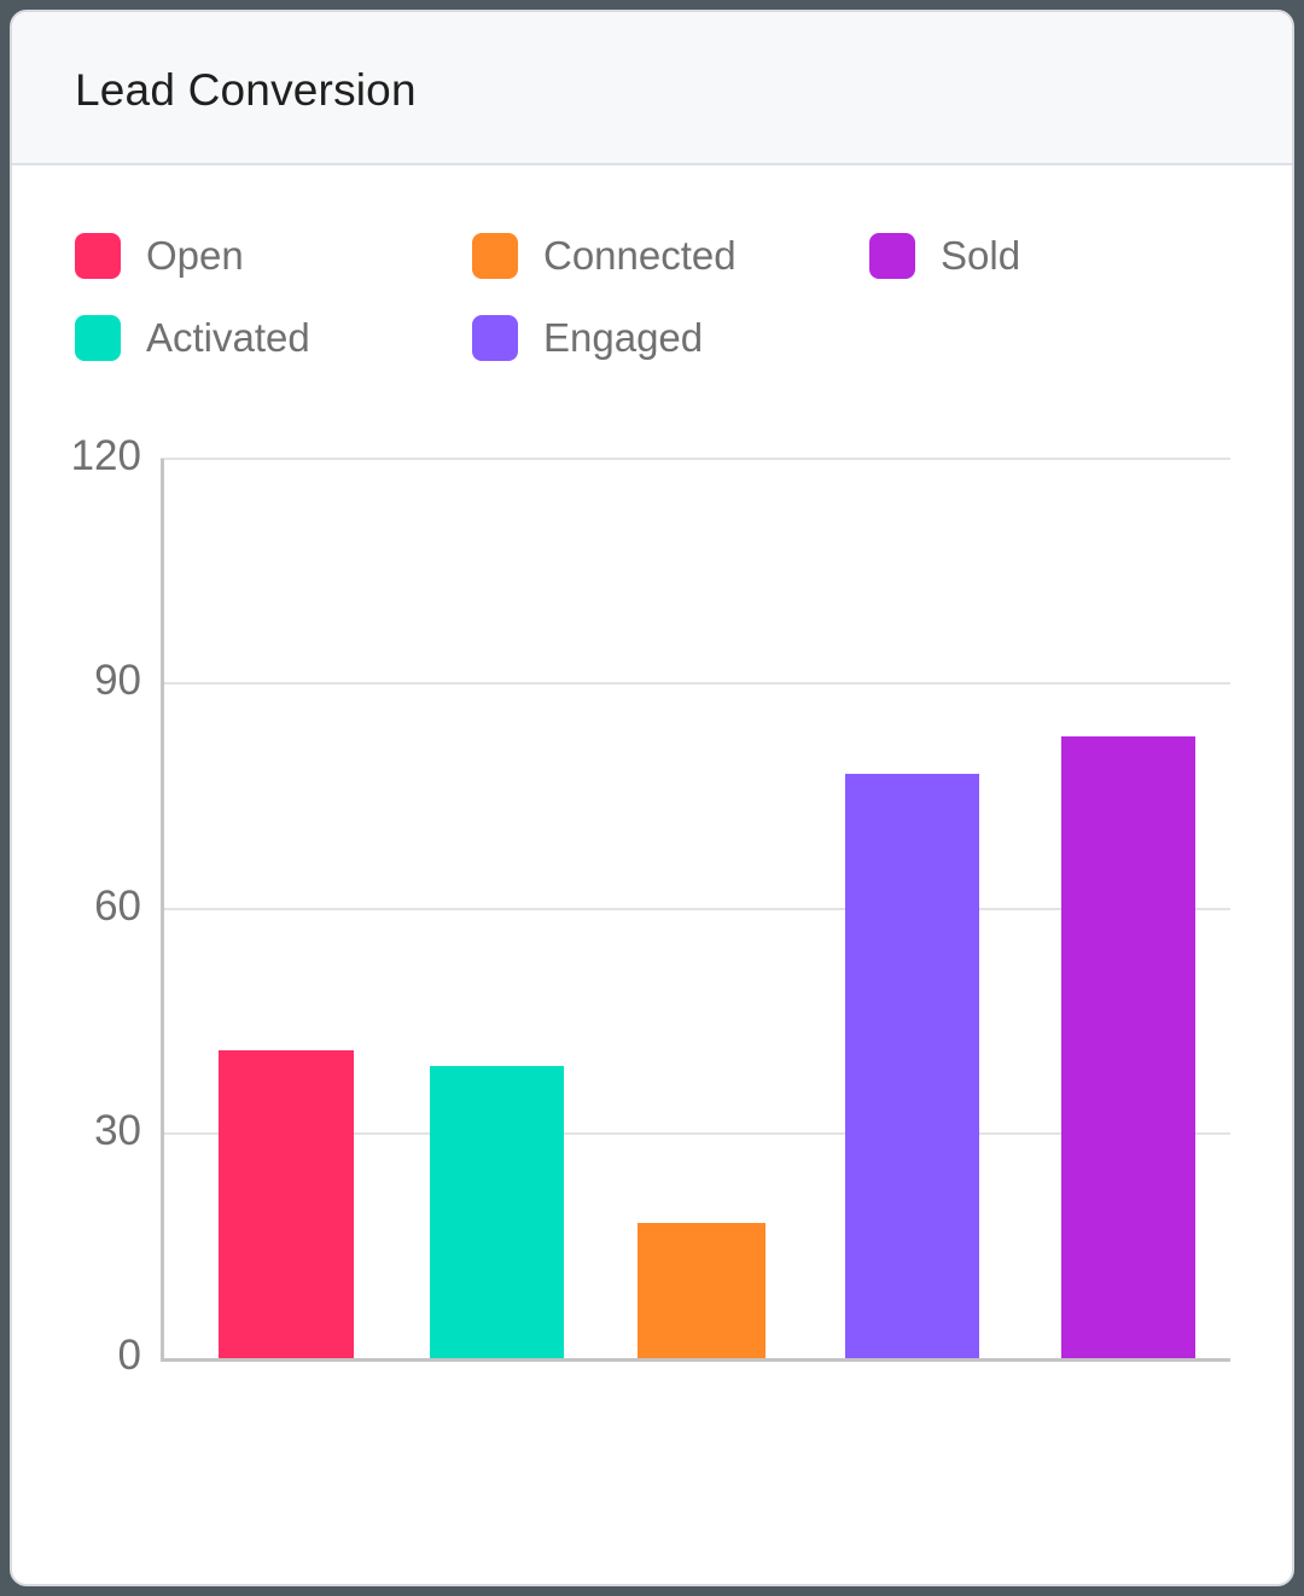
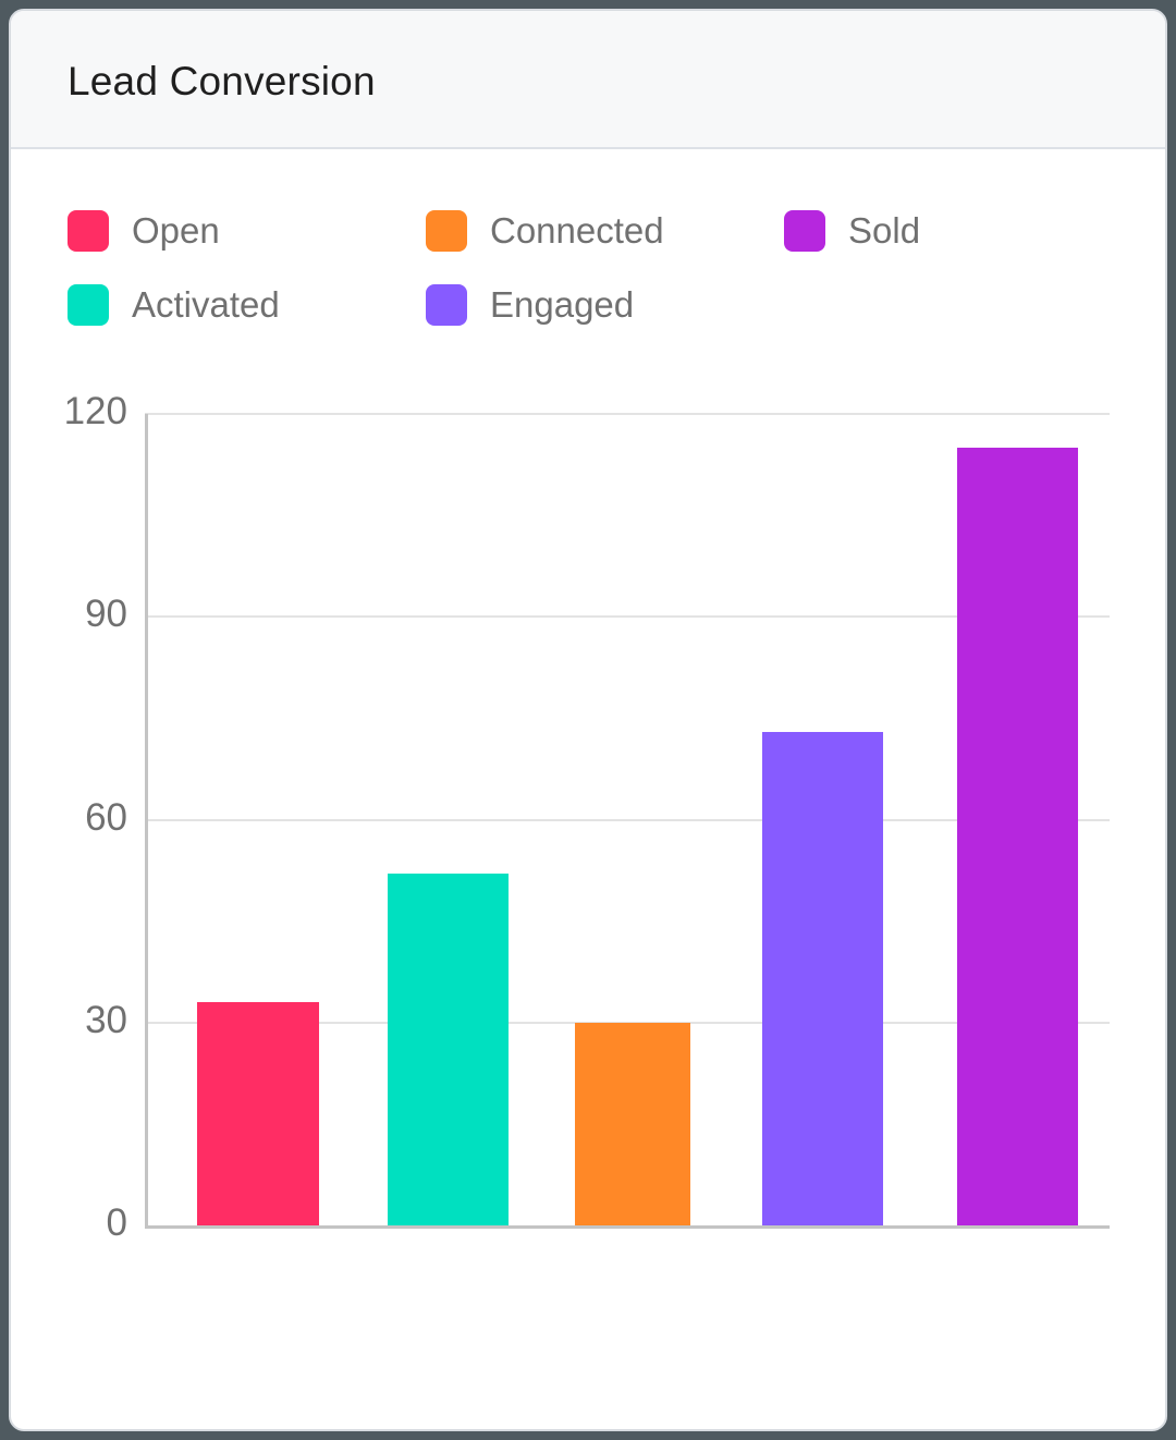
Open: 41 -> 33
Activated: 39 -> 52
Connected: 18 -> 30
Engaged: 78 -> 73
Sold: 83 -> 115
